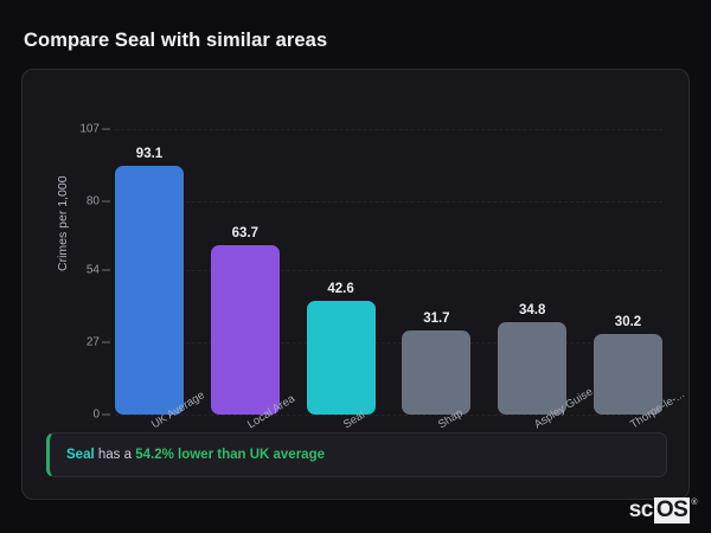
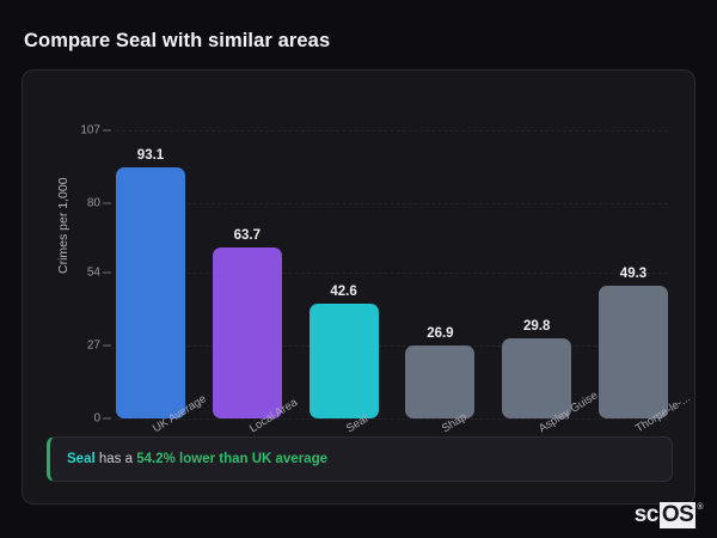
Shap: 31.7 -> 26.9
Aspley Guise: 34.8 -> 29.8
Thorpe-le-...: 30.2 -> 49.3
